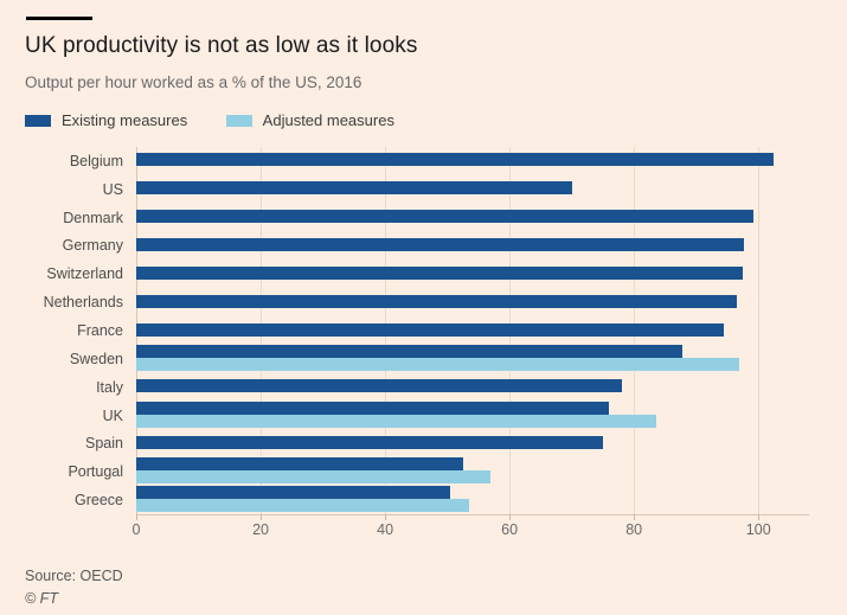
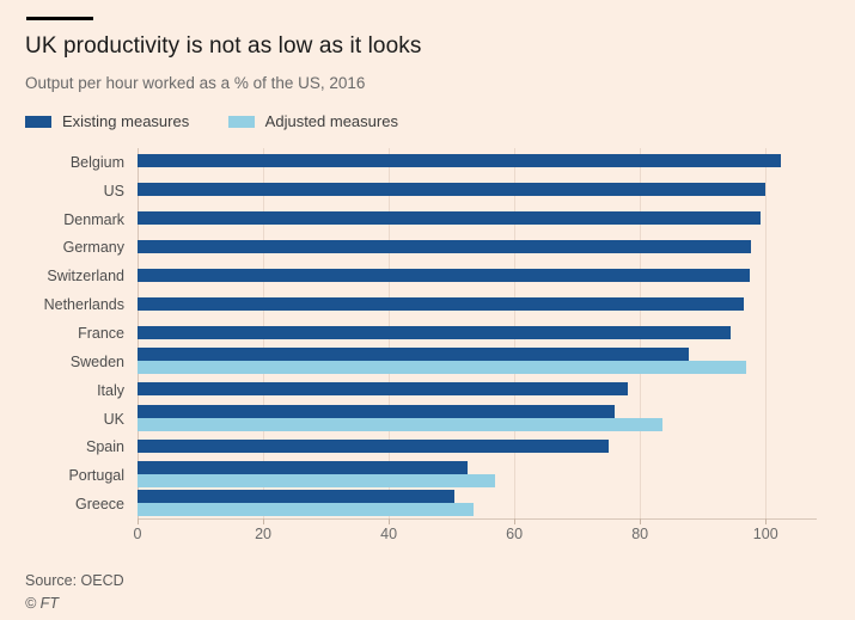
Existing measures/US: 70 -> 100
